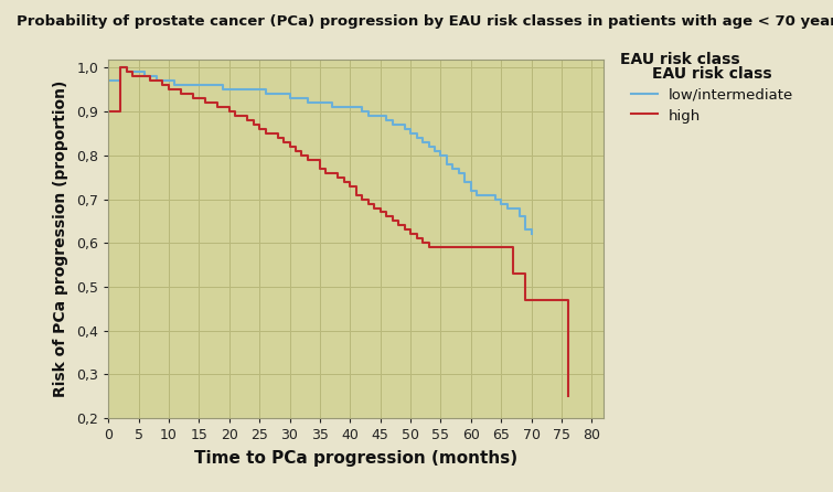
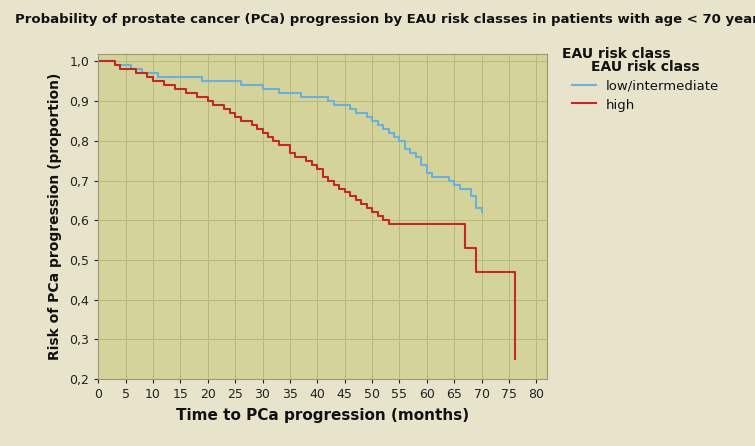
low/intermediate/0: 0,97 -> 1,00
high/0: 0,90 -> 1,00
